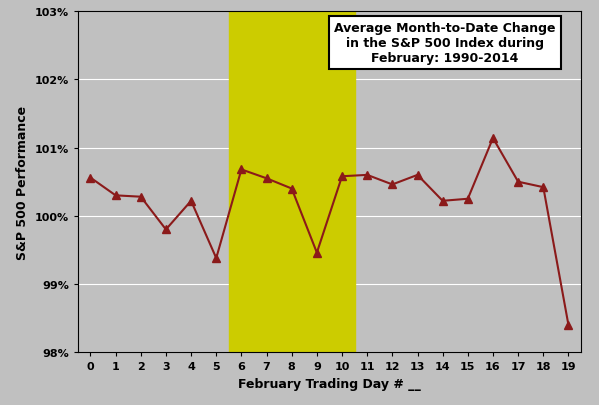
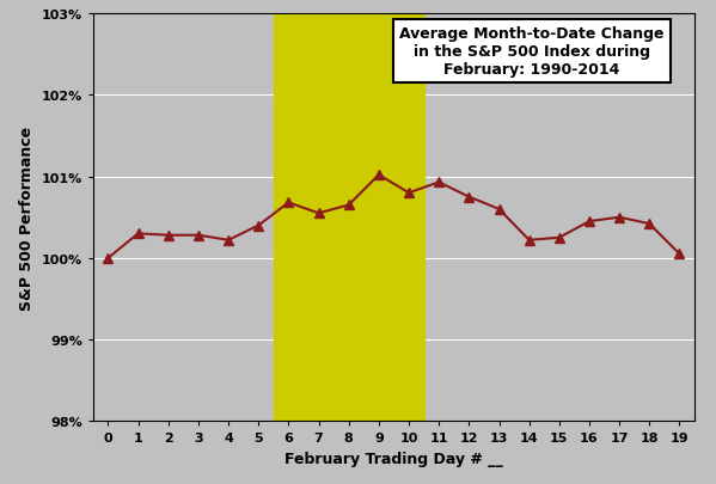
0: 100.56% -> 100.00%
3: 99.80% -> 100.28%
5: 99.38% -> 100.40%
8: 100.40% -> 100.65%
9: 99.46% -> 101.02%
10: 100.58% -> 100.80%
11: 100.60% -> 100.93%
12: 100.46% -> 100.75%
16: 101.14% -> 100.45%
19: 98.40% -> 100.05%
